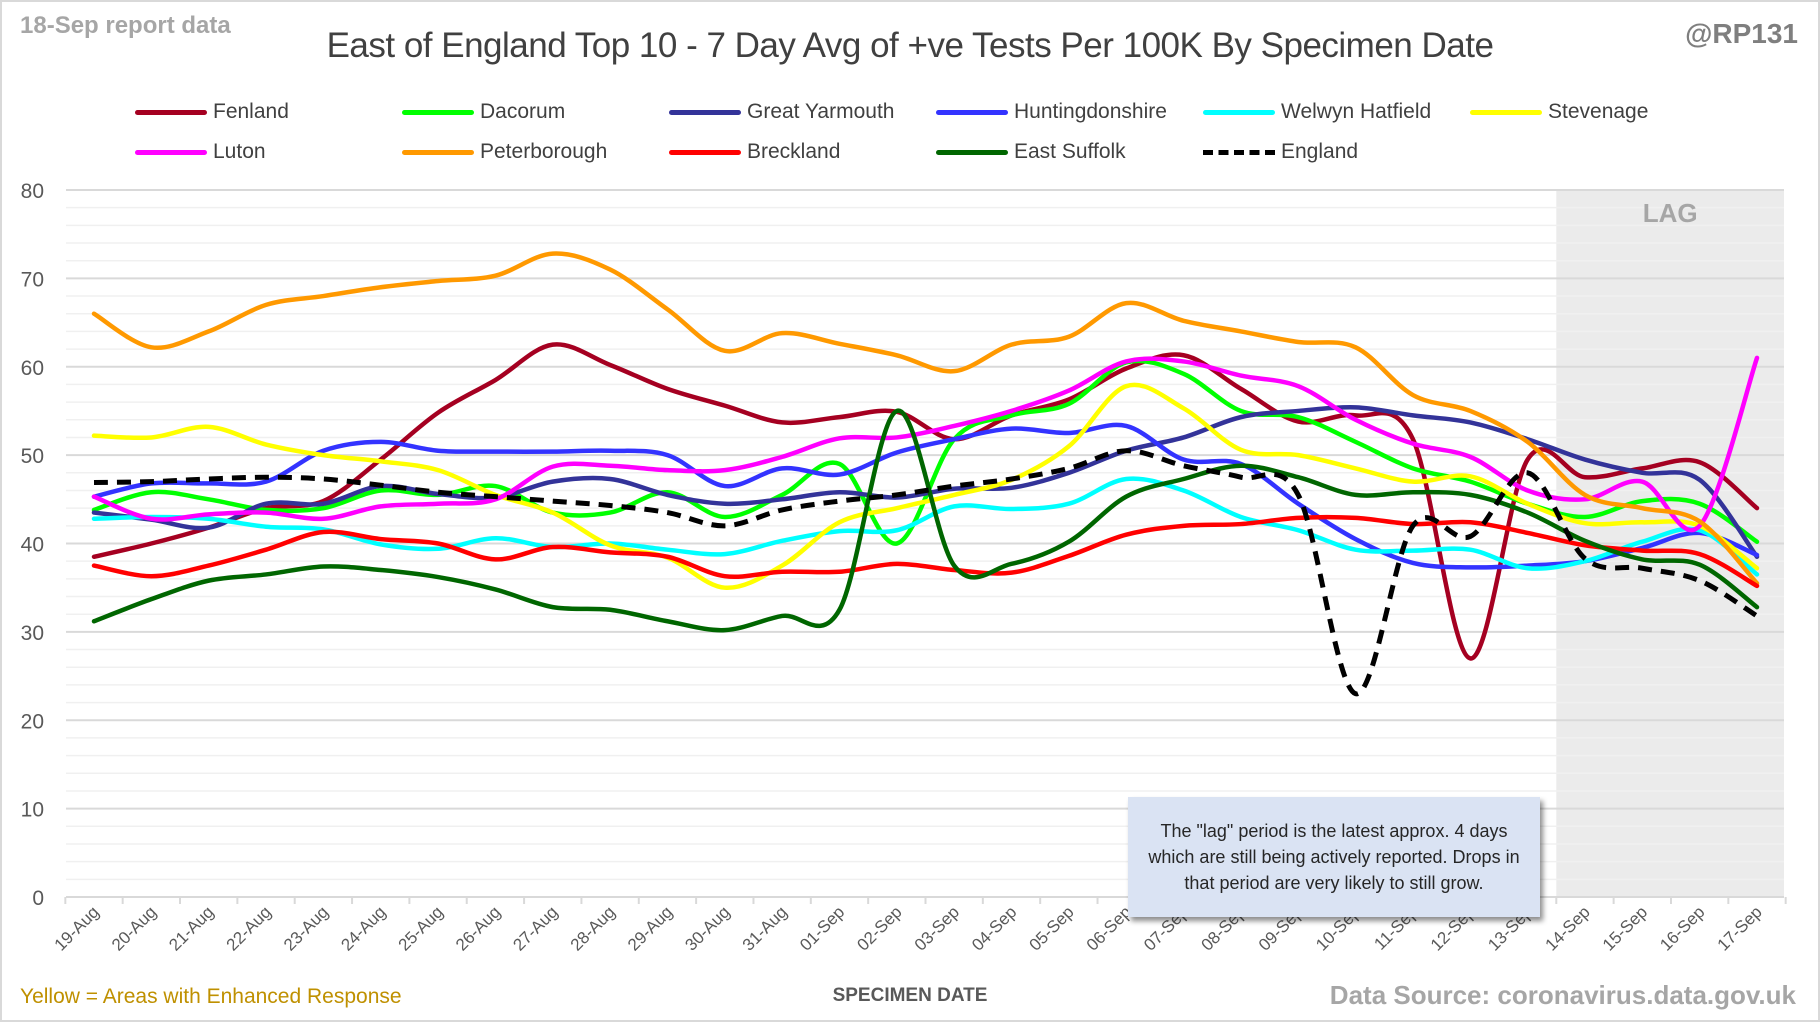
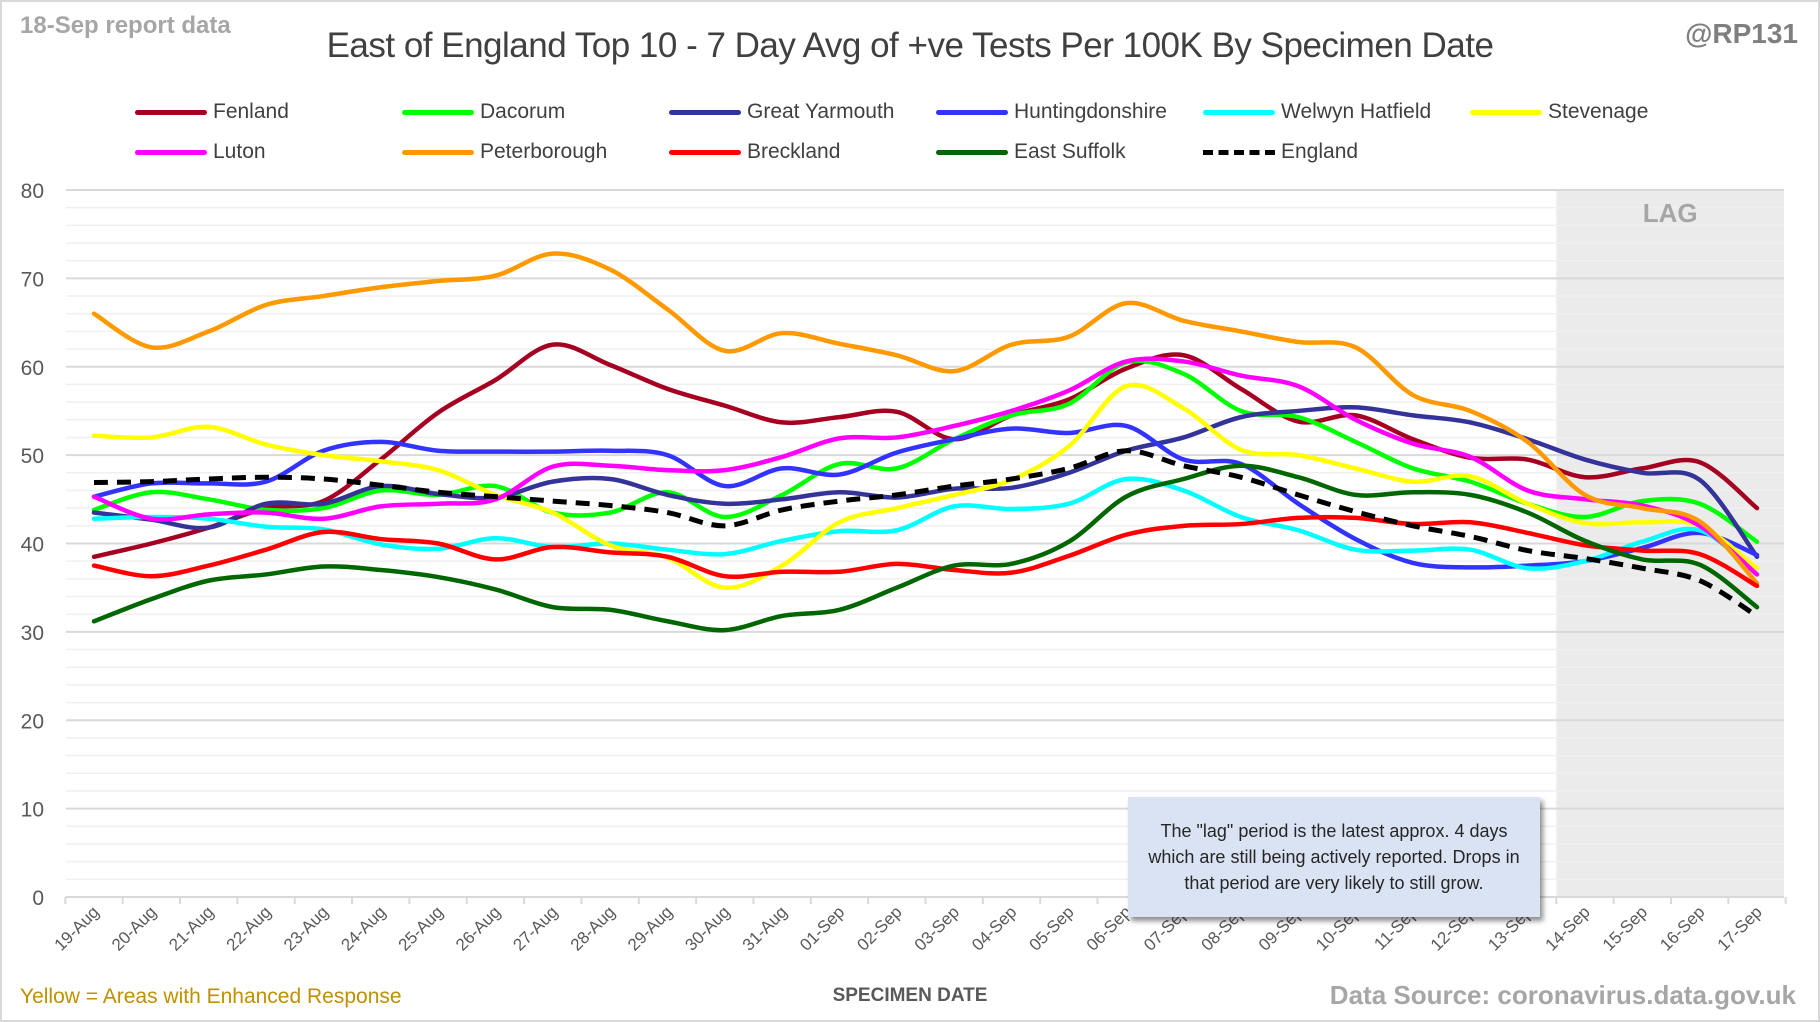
Dacorum/02-Sep: 40 -> 48
East Suffolk/02-Sep: 55 -> 35
England/10-Sep: 23 -> 44
Fenland/12-Sep: 27 -> 50
England/13-Sep: 48 -> 39
Luton/15-Sep: 47 -> 44
Luton/17-Sep: 61 -> 36
